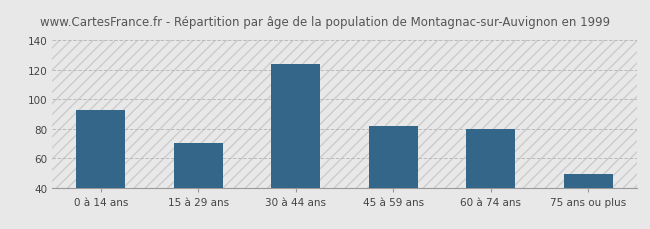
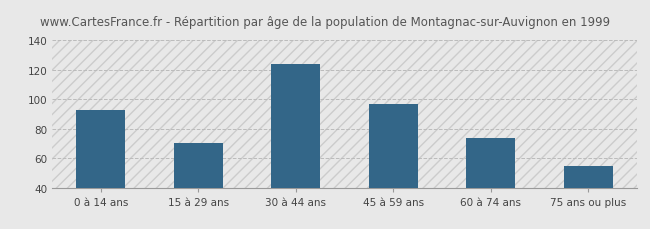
45 à 59 ans: 82 -> 97
60 à 74 ans: 80 -> 74
75 ans ou plus: 49 -> 55
